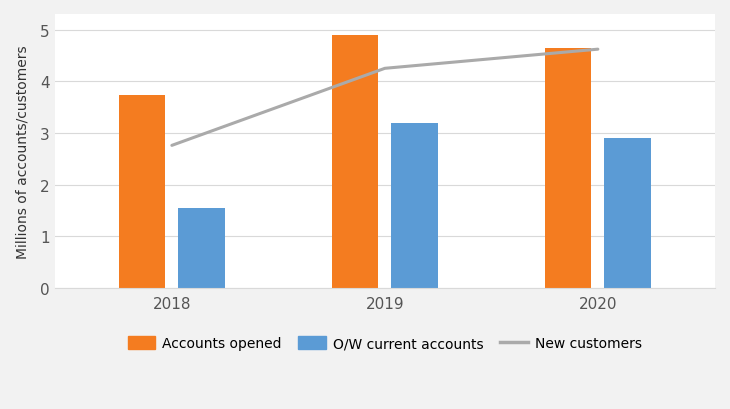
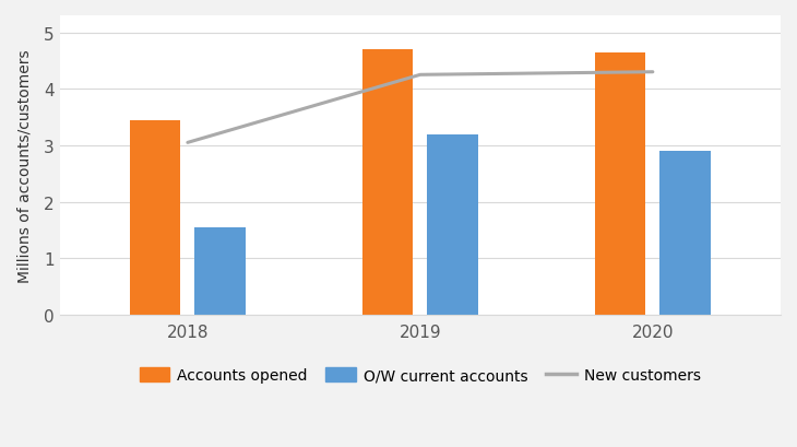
Accounts opened/2018: 3.74 -> 3.45
New customers/2018: 2.76 -> 3.05
Accounts opened/2019: 4.90 -> 4.70
New customers/2020: 4.62 -> 4.30
